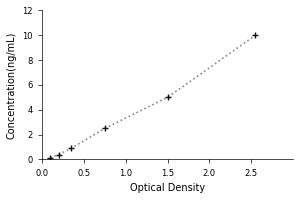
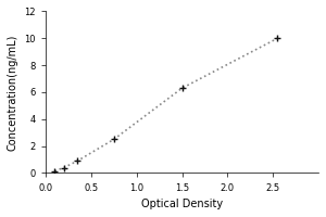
1.5: 5.0 -> 6.3
